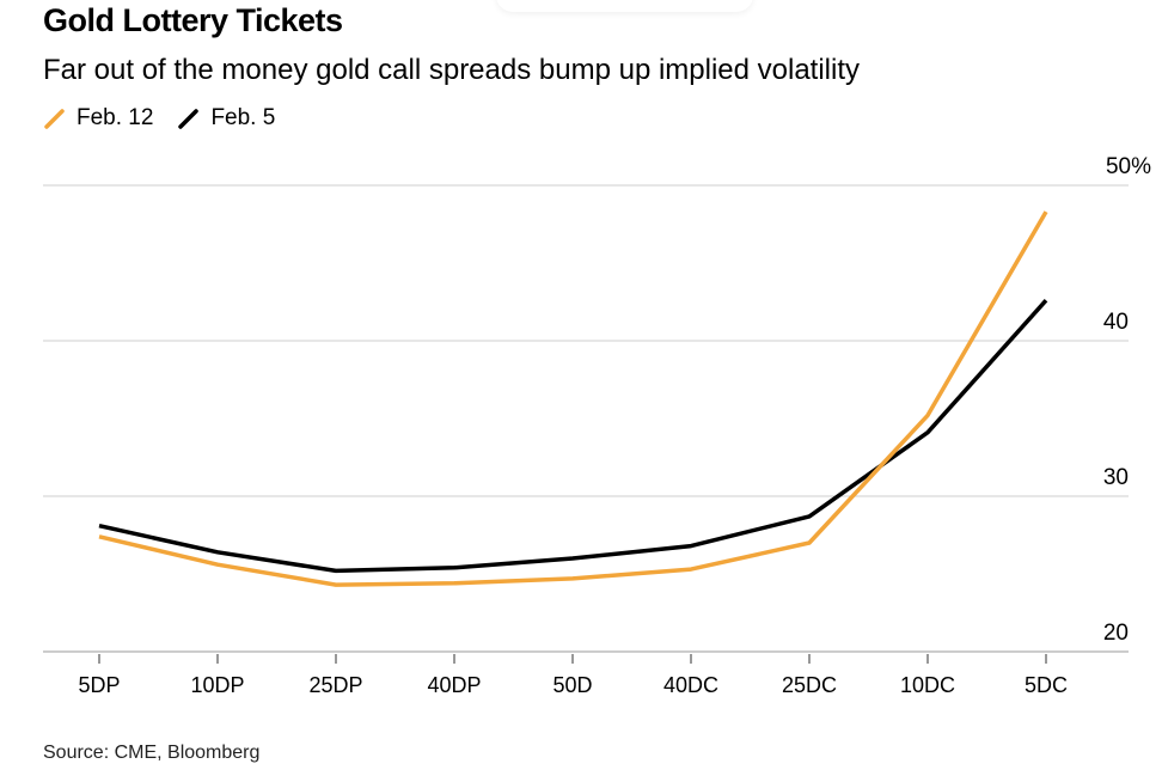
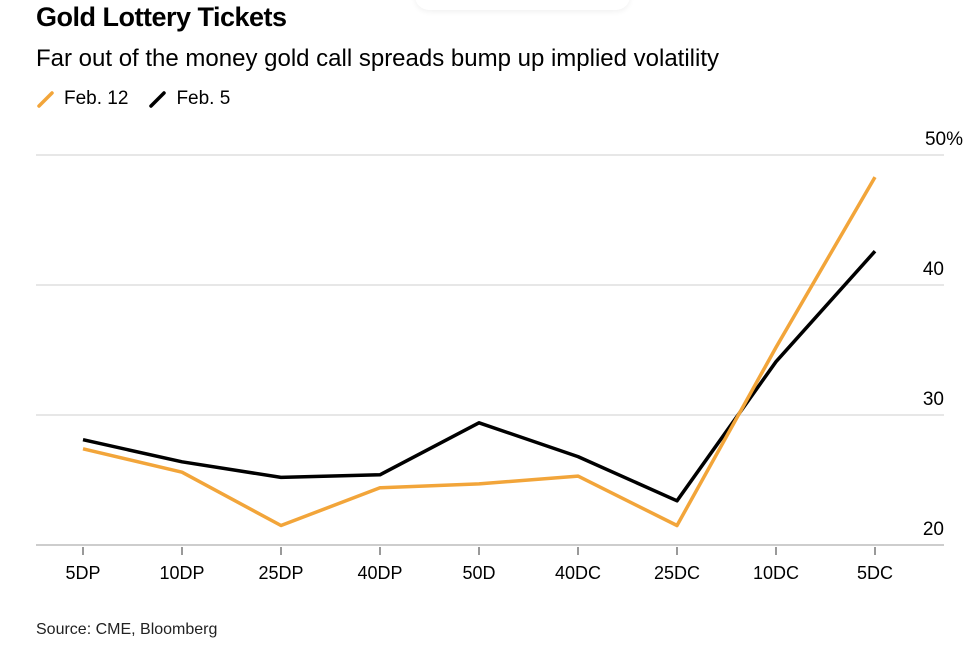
Feb. 12/25DP: 24.3 -> 21.5
Feb. 5/50D: 26.0 -> 29.4
Feb. 12/25DC: 27.0 -> 21.5
Feb. 5/25DC: 28.7 -> 23.4
